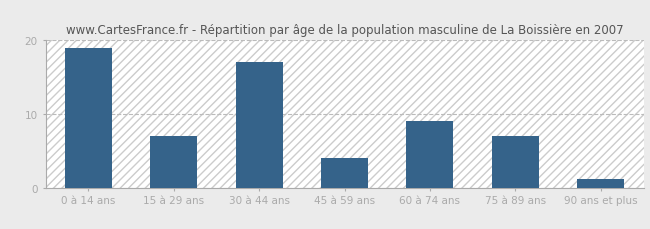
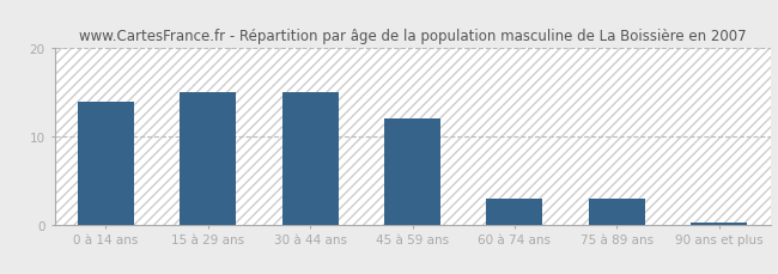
0 à 14 ans: 19.0 -> 14.0
15 à 29 ans: 7.0 -> 15.0
30 à 44 ans: 17.0 -> 15.0
45 à 59 ans: 4.0 -> 12.0
60 à 74 ans: 9.0 -> 3.0
75 à 89 ans: 7.0 -> 3.0
90 ans et plus: 1.2 -> 0.2
